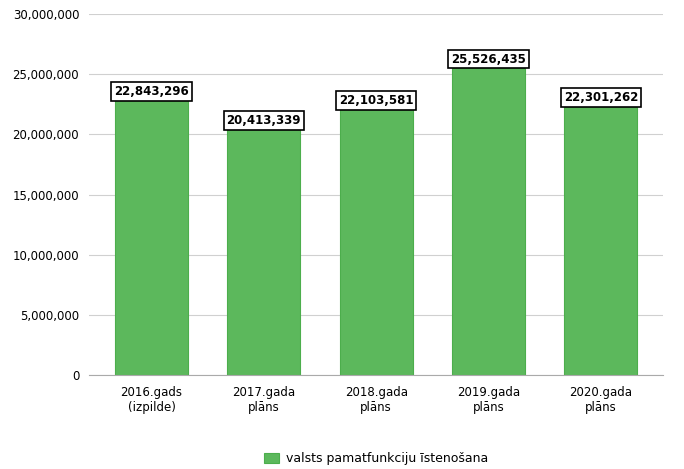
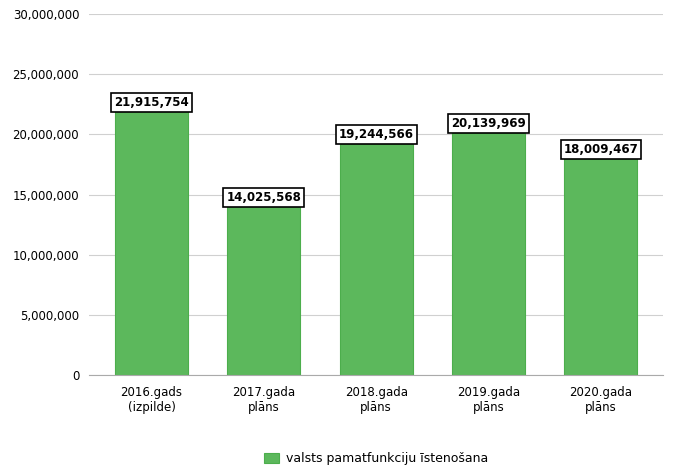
2016.gads (izpilde): 22,843,296 -> 21,915,754
2017.gada plāns: 20,413,339 -> 14,025,568
2018.gada plāns: 22,103,581 -> 19,244,566
2019.gada plāns: 25,526,435 -> 20,139,969
2020.gada plāns: 22,301,262 -> 18,009,467
